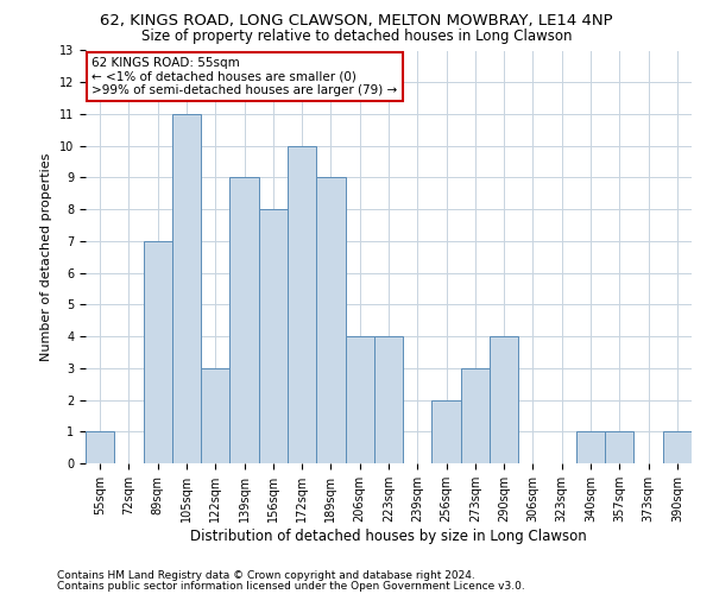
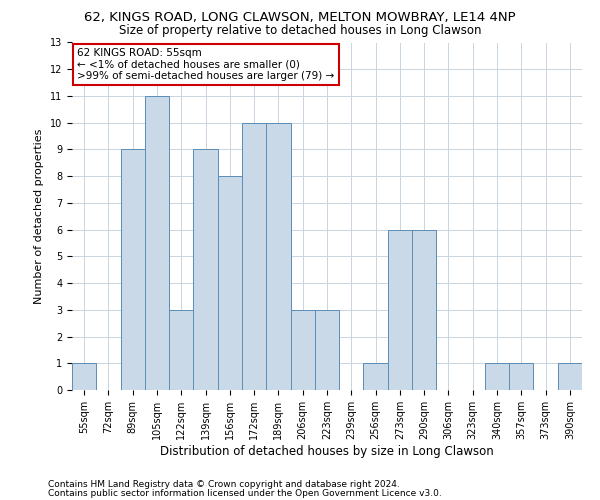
89sqm: 7 -> 9
189sqm: 9 -> 10
206sqm: 4 -> 3
223sqm: 4 -> 3
256sqm: 2 -> 1
273sqm: 3 -> 6
290sqm: 4 -> 6
